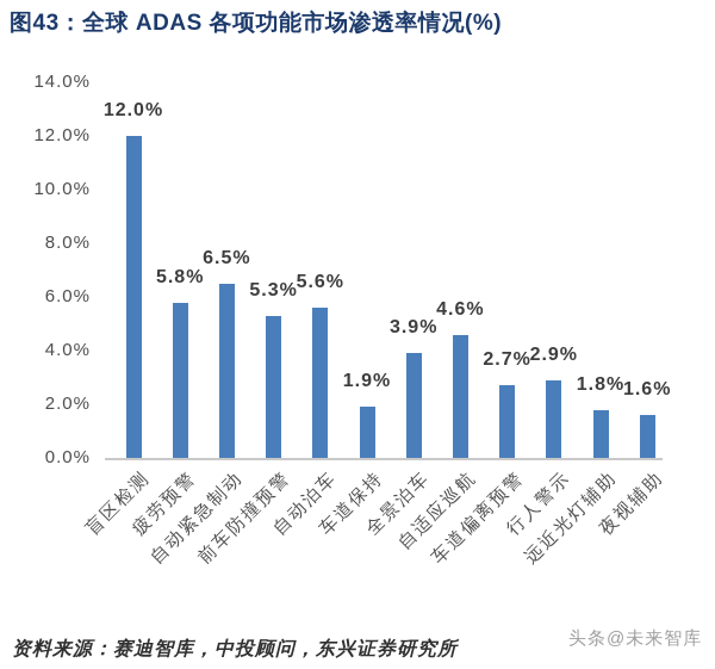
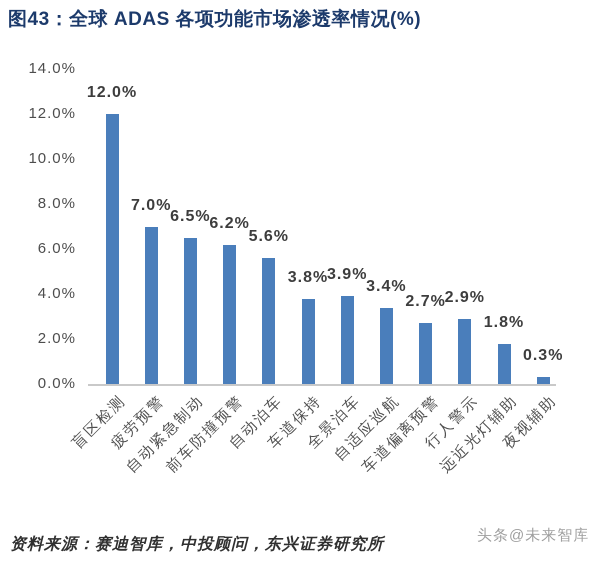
疲劳预警: 5.8% -> 7.0%
前车防撞预警: 5.3% -> 6.2%
车道保持: 1.9% -> 3.8%
自适应巡航: 4.6% -> 3.4%
夜视辅助: 1.6% -> 0.3%
